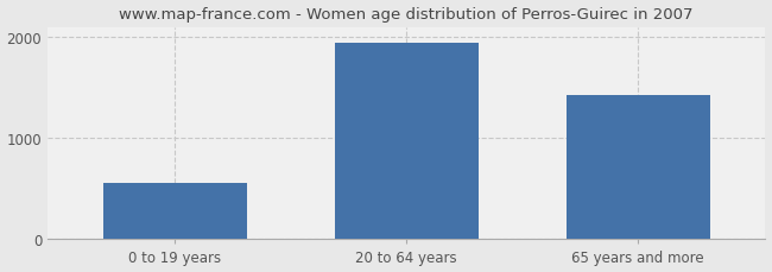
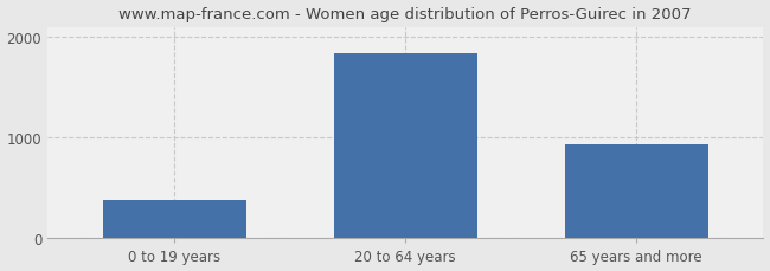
0 to 19 years: 560 -> 380
20 to 64 years: 1950 -> 1840
65 years and more: 1430 -> 940
